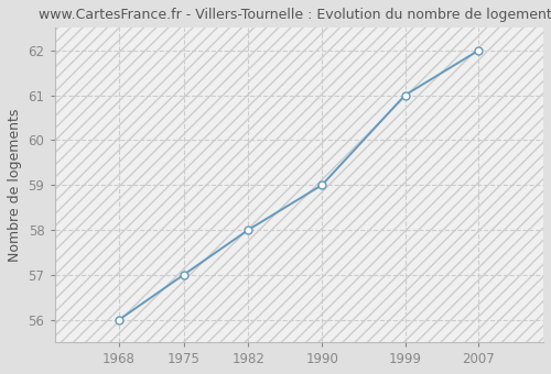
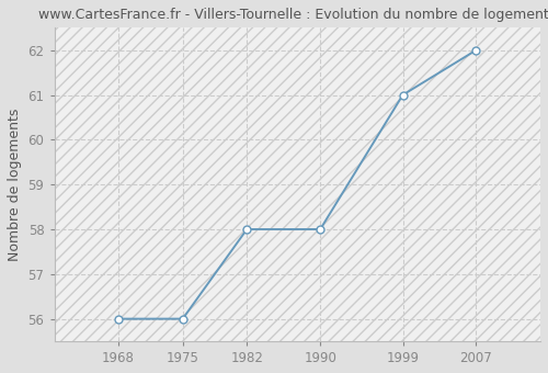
1975: 57 -> 56
1990: 59 -> 58
